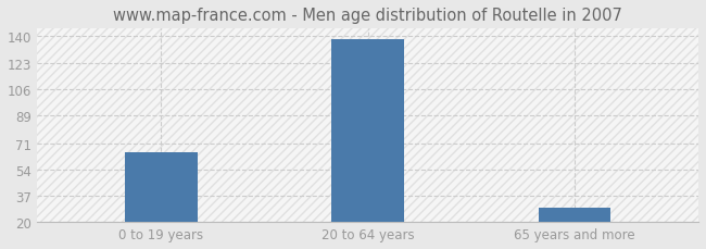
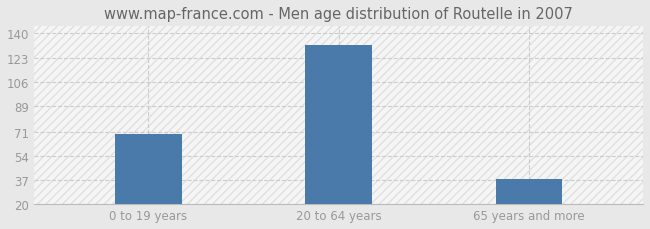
0 to 19 years: 65 -> 69
20 to 64 years: 138 -> 132
65 years and more: 29 -> 38
